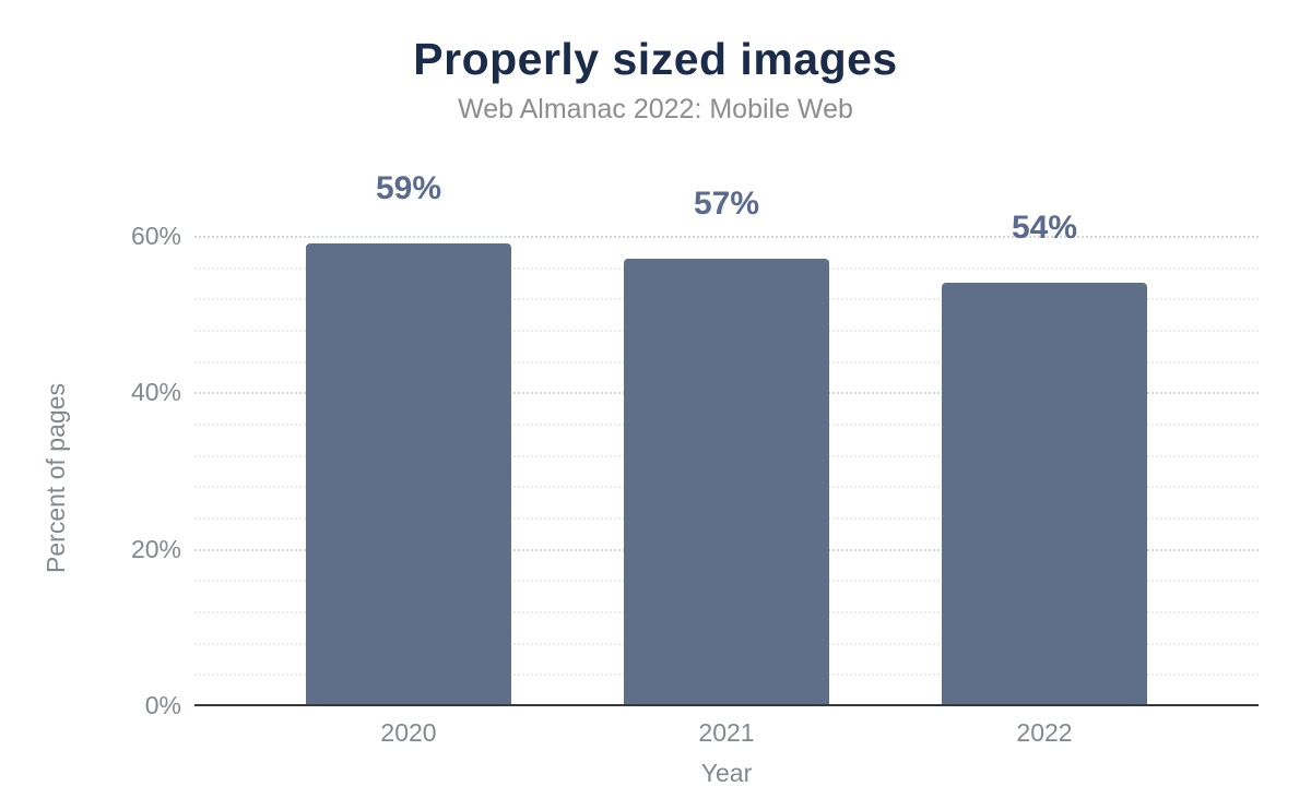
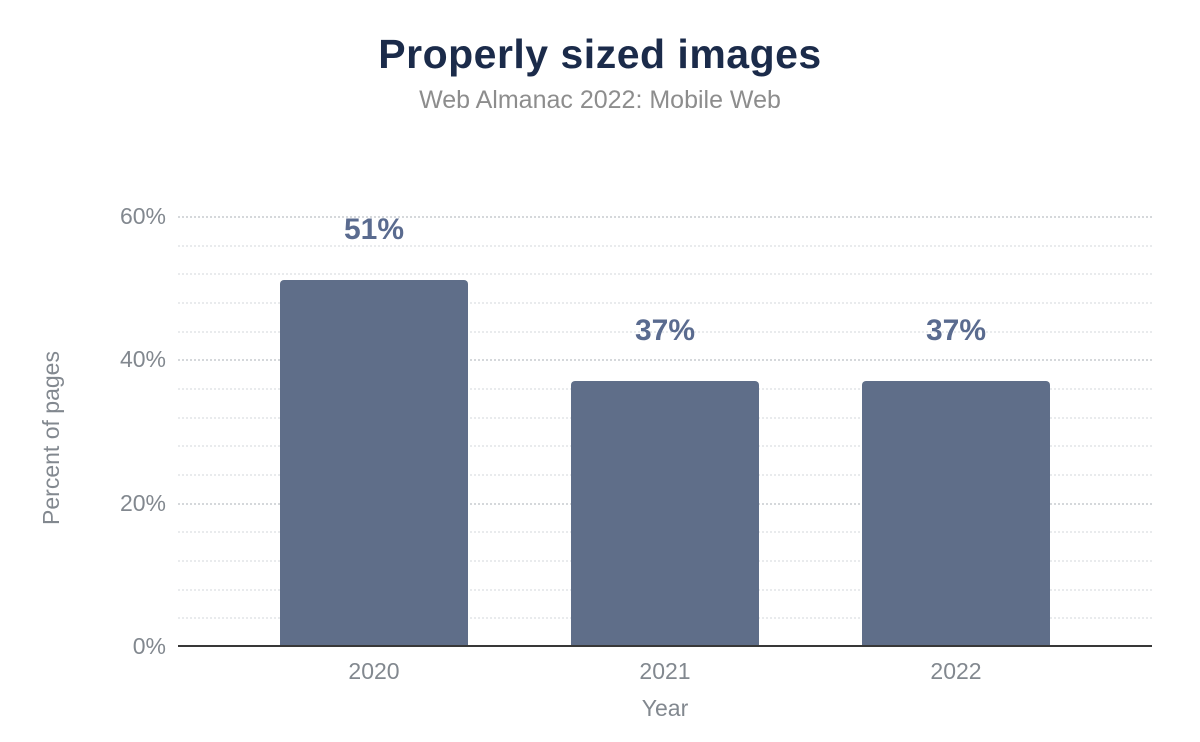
2020: 59% -> 51%
2021: 57% -> 37%
2022: 54% -> 37%
